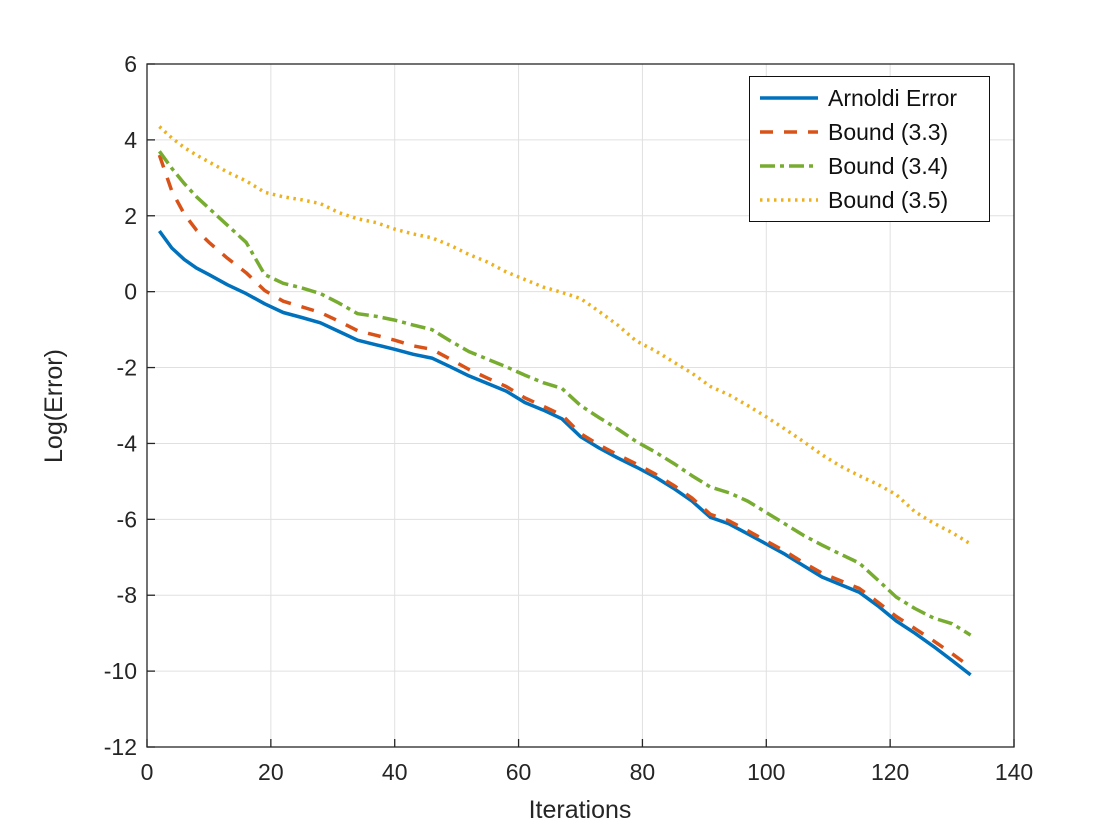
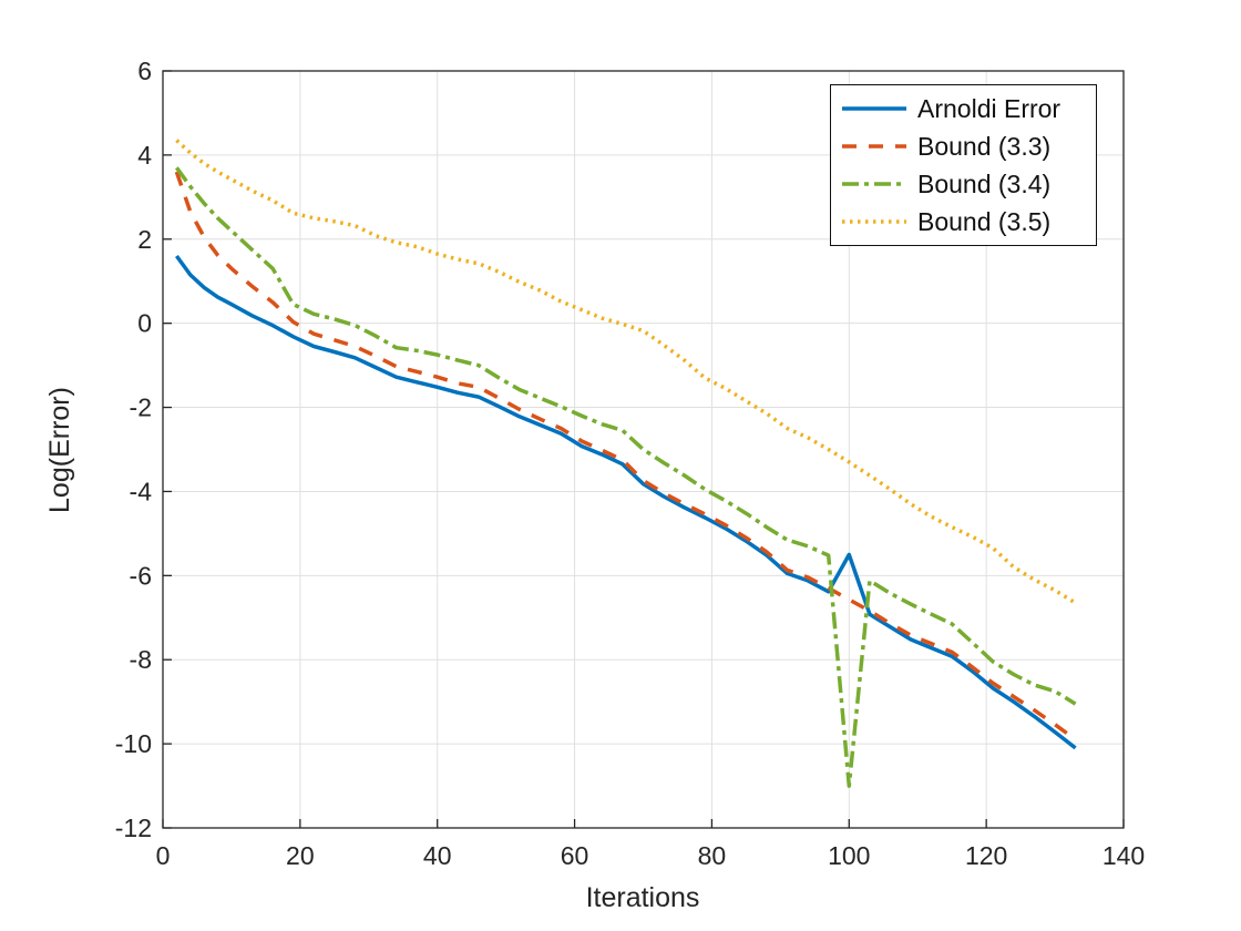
Arnoldi Error/100: -6.7 -> -5.5
Bound (3.4)/100: -5.8 -> -11.0
